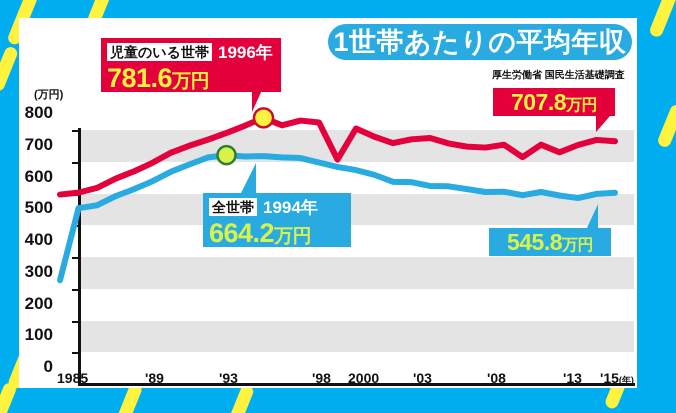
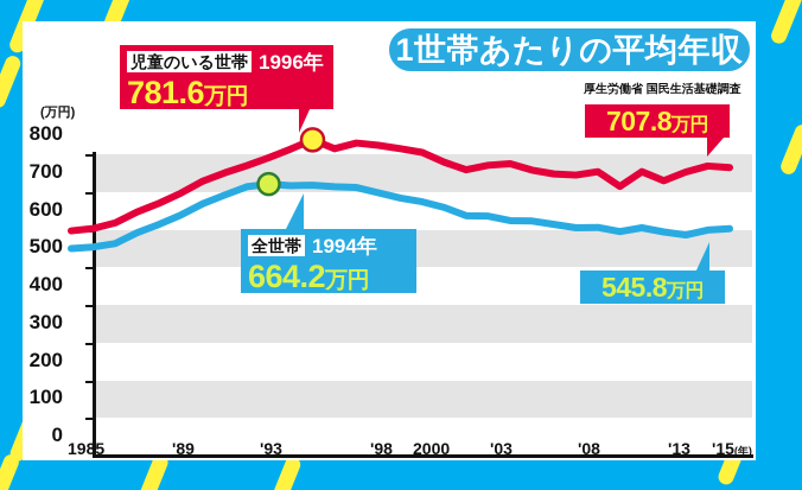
全世帯/1985: 270 -> 490
児童のいる世帯/2000: 650 -> 760
